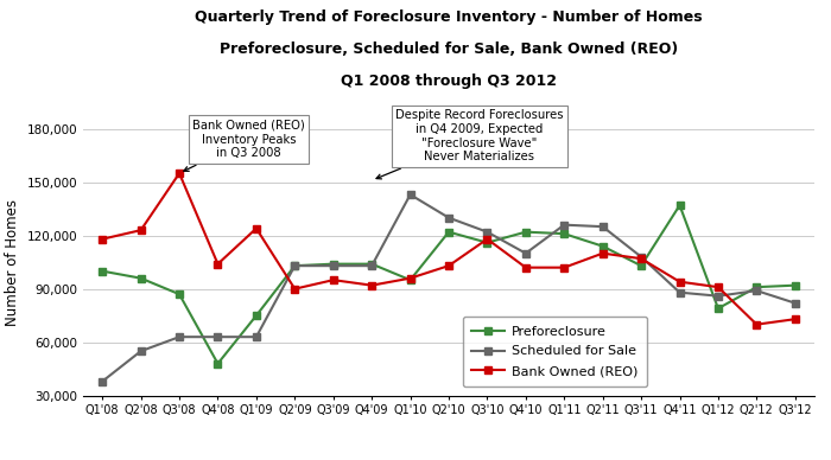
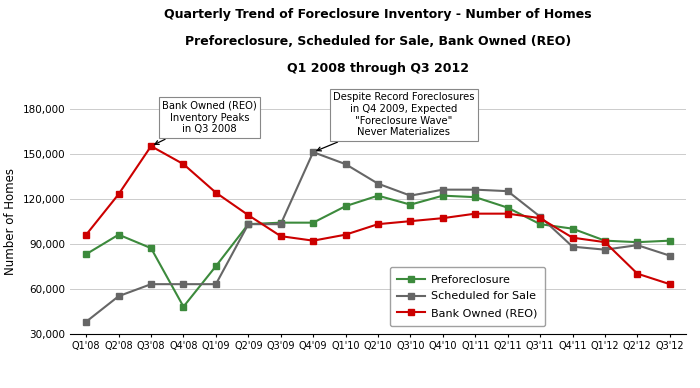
Preforeclosure/Q1'08: 100,000 -> 83,000
Bank Owned (REO)/Q1'08: 118,000 -> 96,000
Bank Owned (REO)/Q4'08: 104,000 -> 143,000
Bank Owned (REO)/Q2'09: 90,000 -> 109,000
Scheduled for Sale/Q4'09: 103,000 -> 151,000
Preforeclosure/Q1'10: 95,000 -> 115,000
Bank Owned (REO)/Q3'10: 118,000 -> 105,000
Scheduled for Sale/Q4'10: 110,000 -> 126,000
Bank Owned (REO)/Q4'10: 102,000 -> 107,000
Bank Owned (REO)/Q1'11: 102,000 -> 110,000
Preforeclosure/Q4'11: 137,000 -> 100,000
Preforeclosure/Q1'12: 79,000 -> 92,000
Bank Owned (REO)/Q3'12: 73,000 -> 63,000
